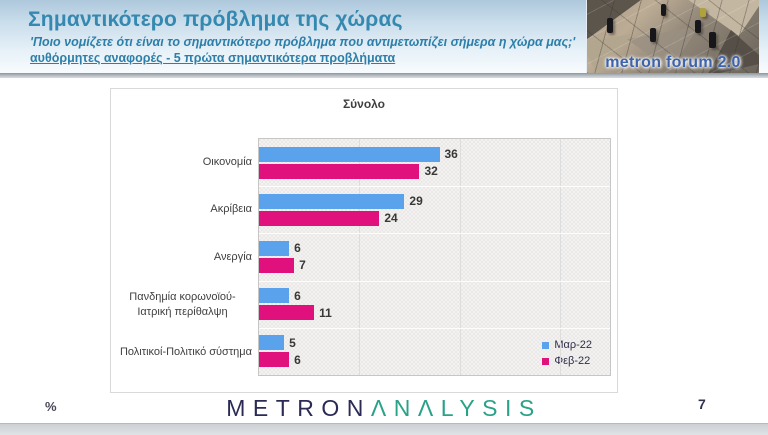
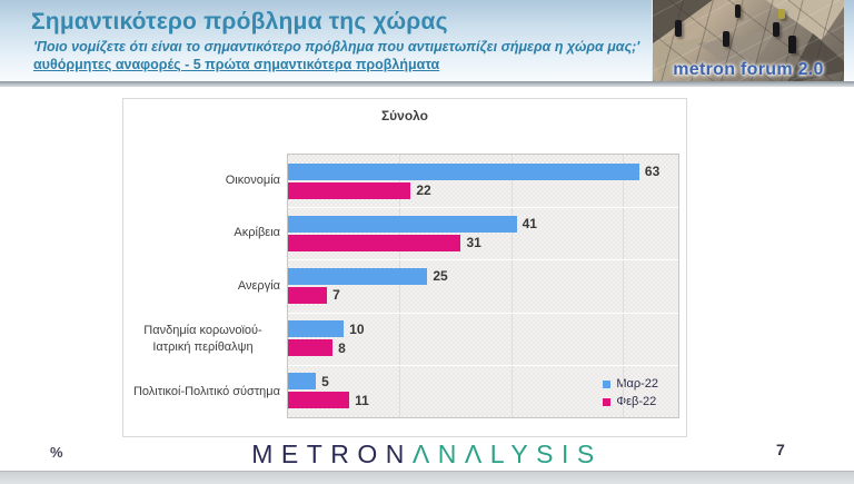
Μαρ-22/Οικονομία: 36 -> 63
Φεβ-22/Οικονομία: 32 -> 22
Μαρ-22/Ακρίβεια: 29 -> 41
Φεβ-22/Ακρίβεια: 24 -> 31
Μαρ-22/Ανεργία: 6 -> 25
Μαρ-22/Πανδημία κορωνοϊού-Ιατρική περίθαλψη: 6 -> 10
Φεβ-22/Πανδημία κορωνοϊού-Ιατρική περίθαλψη: 11 -> 8
Φεβ-22/Πολιτικοί-Πολιτικό σύστημα: 6 -> 11
